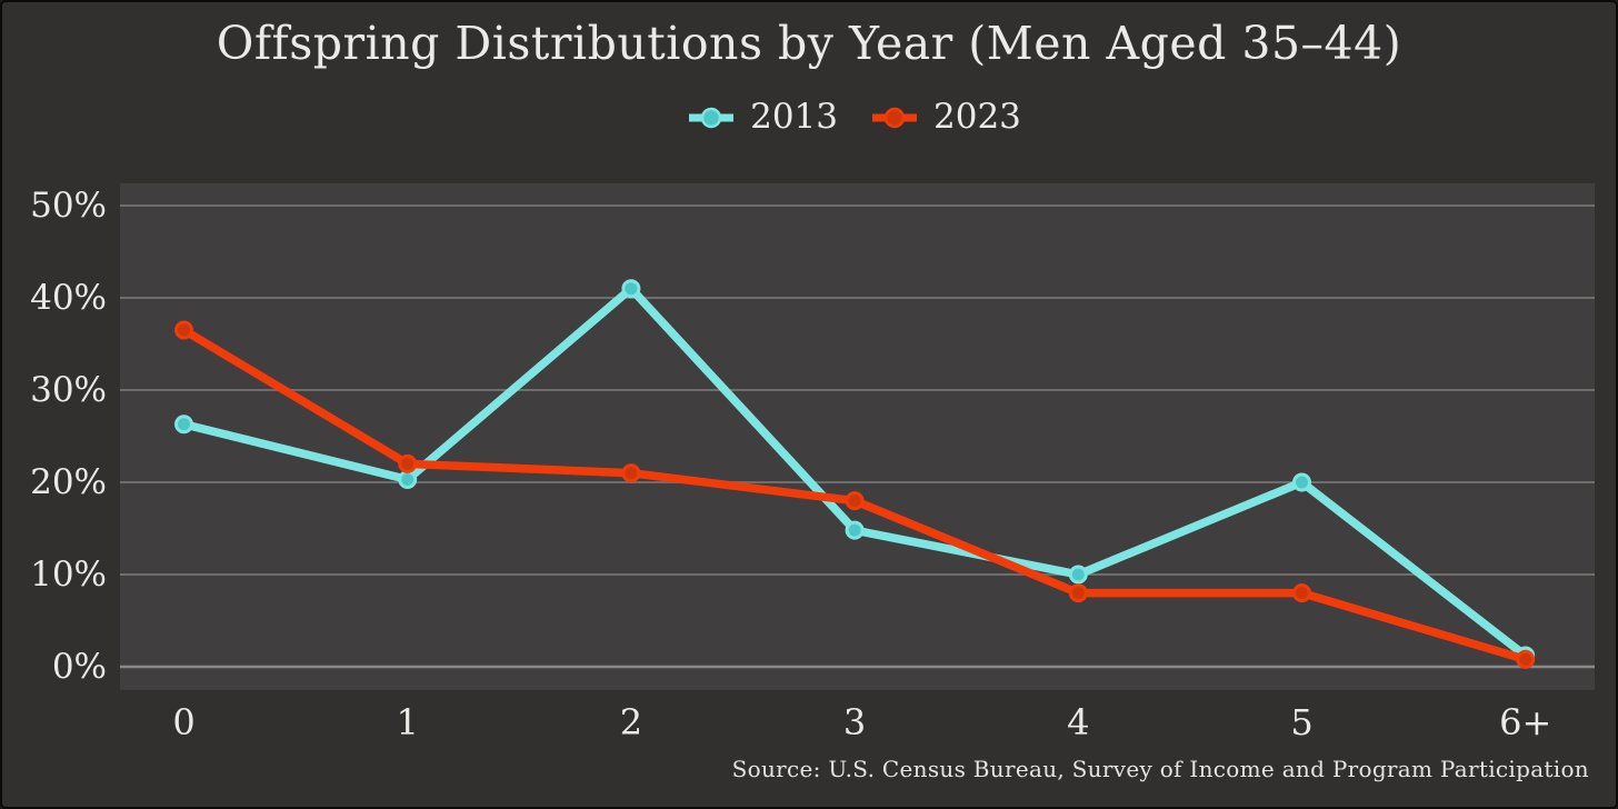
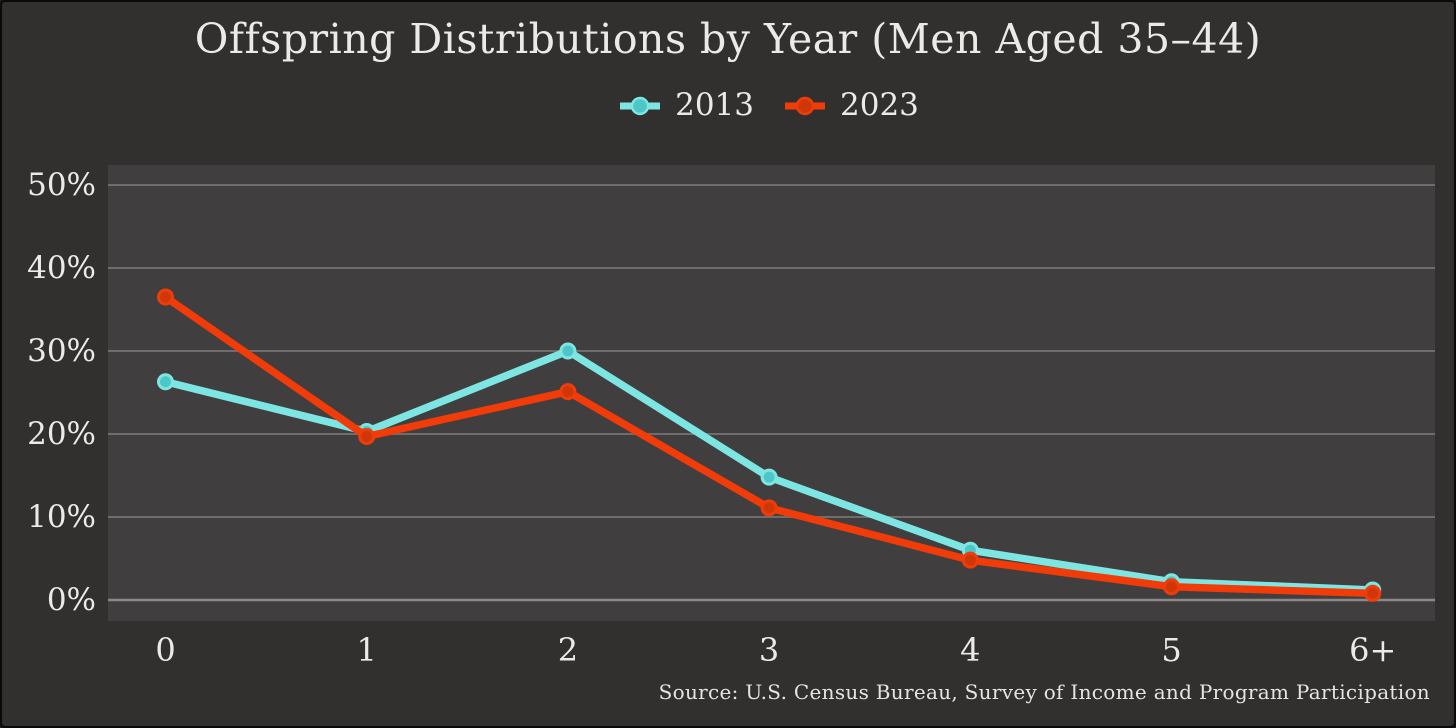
2023/1: 22% -> 20%
2013/2: 41% -> 30%
2023/2: 21% -> 25%
2023/3: 18% -> 11%
2013/4: 10% -> 6%
2023/4: 8% -> 5%
2013/5: 20% -> 2%
2023/5: 8% -> 2%
